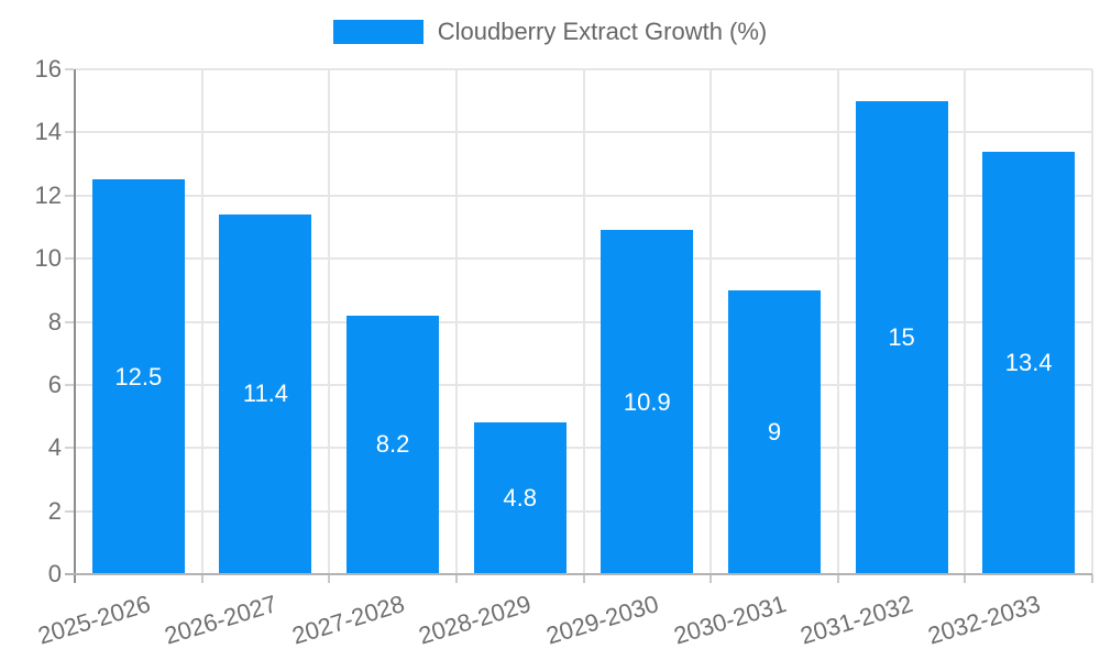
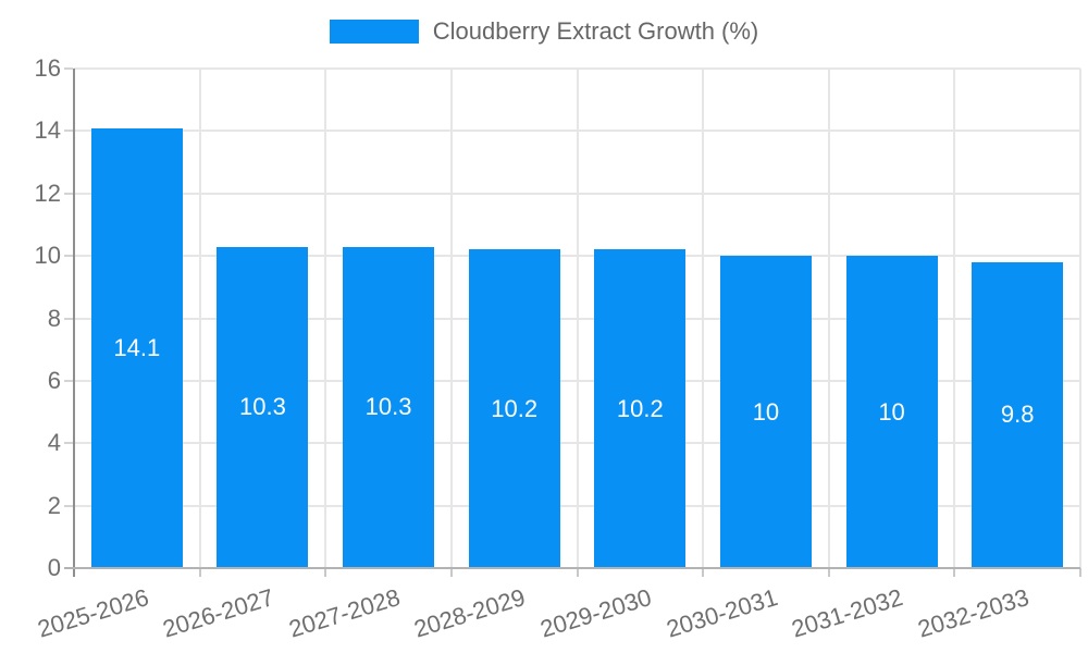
2025-2026: 12.5 -> 14.1
2026-2027: 11.4 -> 10.3
2027-2028: 8.2 -> 10.3
2028-2029: 4.8 -> 10.2
2029-2030: 10.9 -> 10.2
2030-2031: 9 -> 10
2031-2032: 15 -> 10
2032-2033: 13.4 -> 9.8
